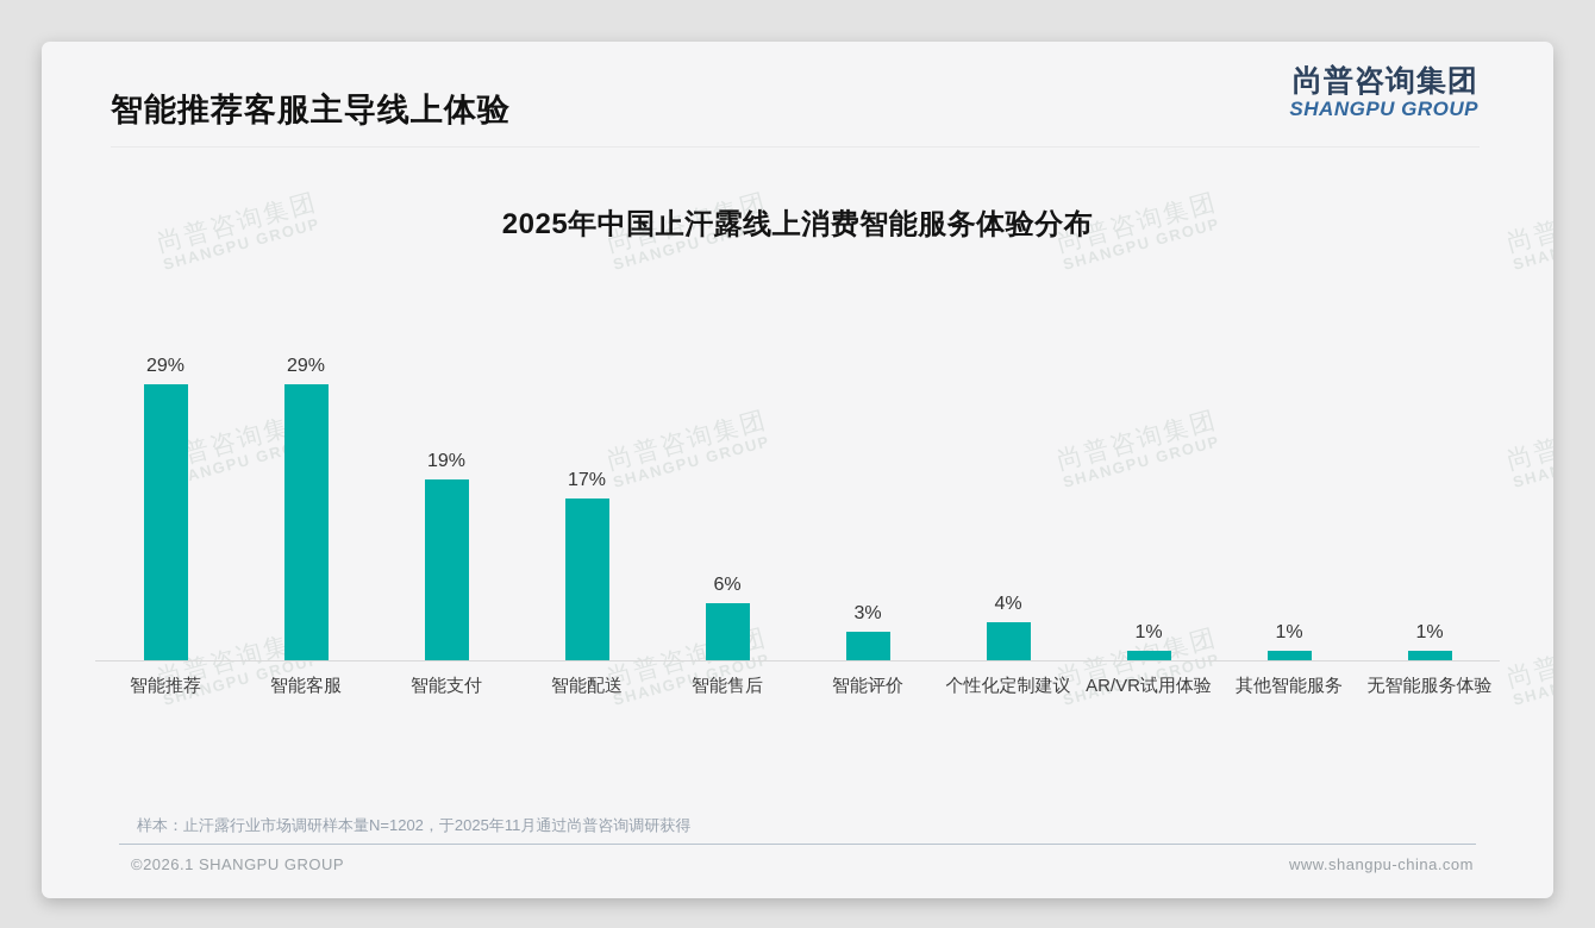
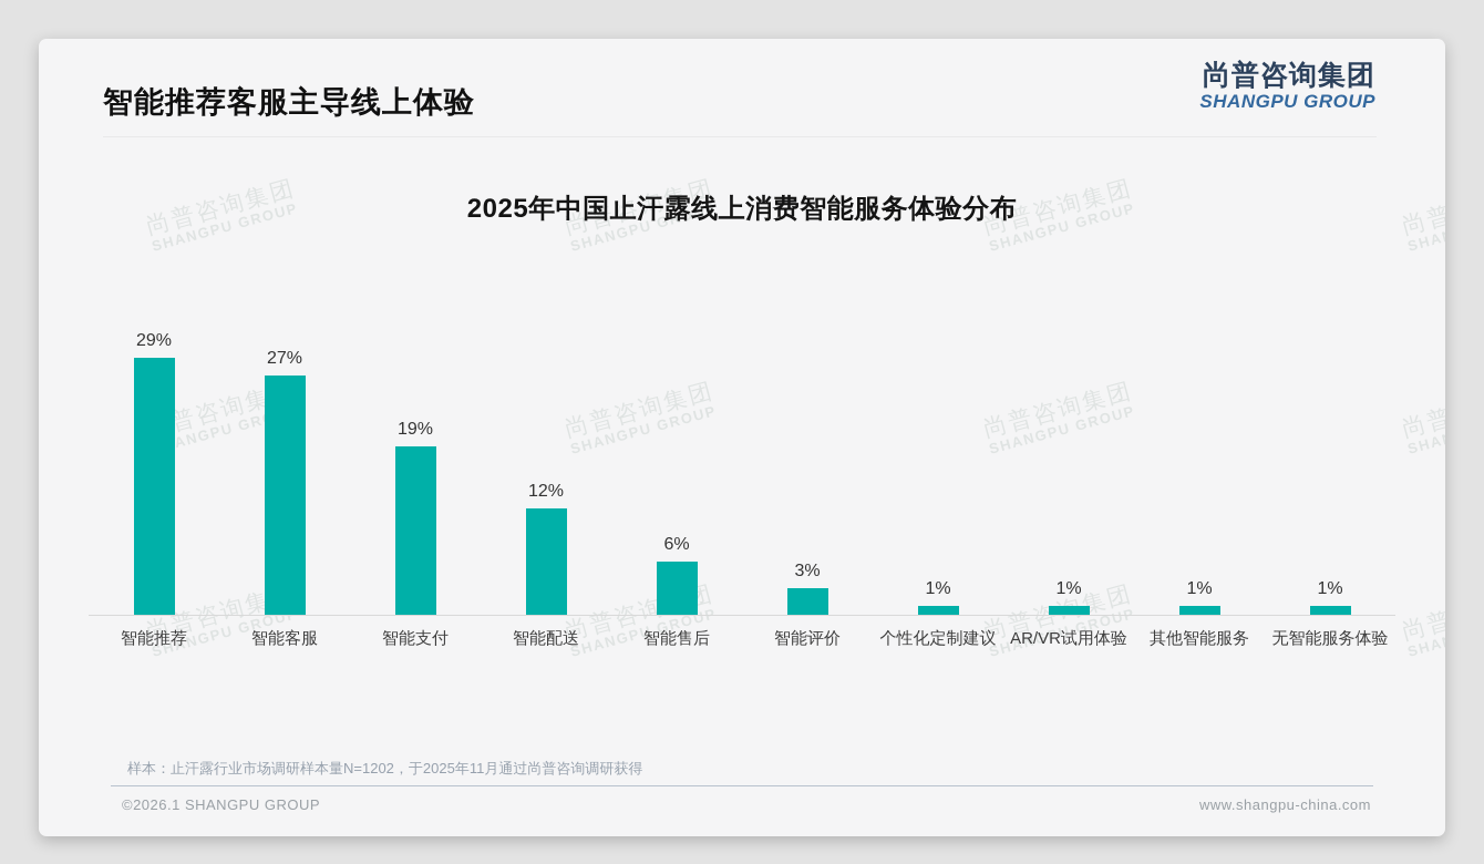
智能客服: 29% -> 27%
智能配送: 17% -> 12%
个性化定制建议: 4% -> 1%
